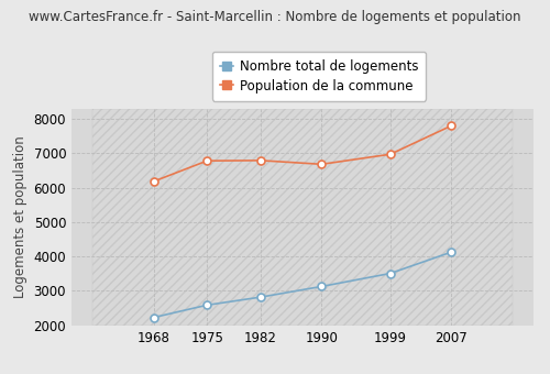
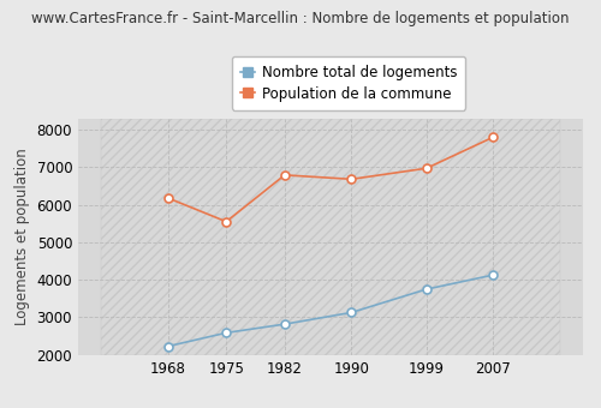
Population de la commune/1975: 6780 -> 5550
Nombre total de logements/1999: 3510 -> 3750
